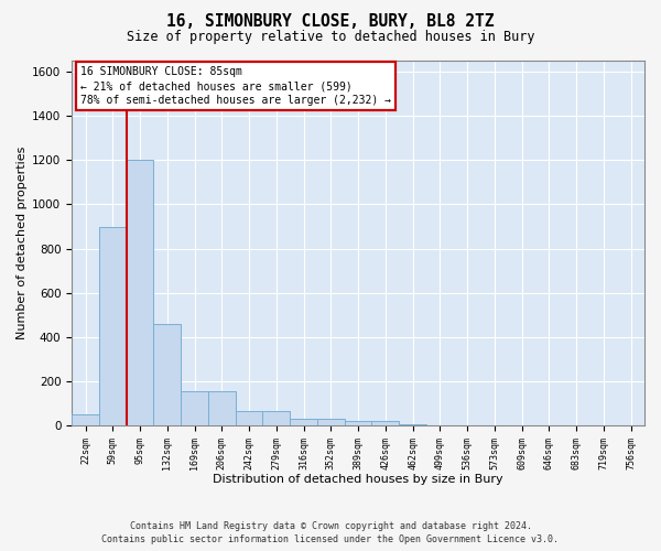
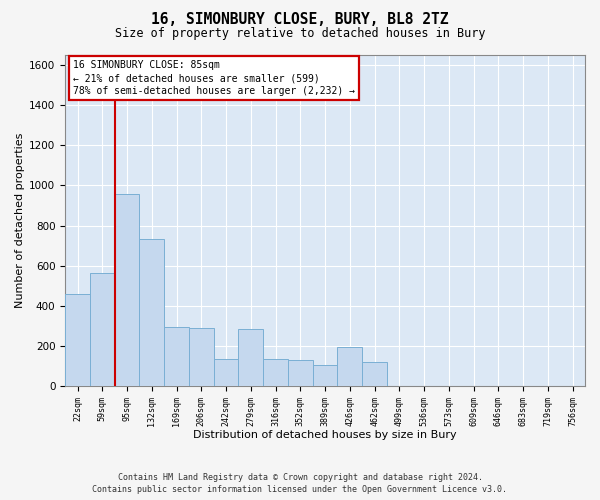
22sqm: 50 -> 460
59sqm: 900 -> 565
95sqm: 1200 -> 955
132sqm: 460 -> 735
169sqm: 155 -> 295
206sqm: 155 -> 290
242sqm: 65 -> 135
279sqm: 65 -> 285
316sqm: 28 -> 135
352sqm: 28 -> 130
389sqm: 18 -> 105
426sqm: 18 -> 195
462sqm: 8 -> 120
